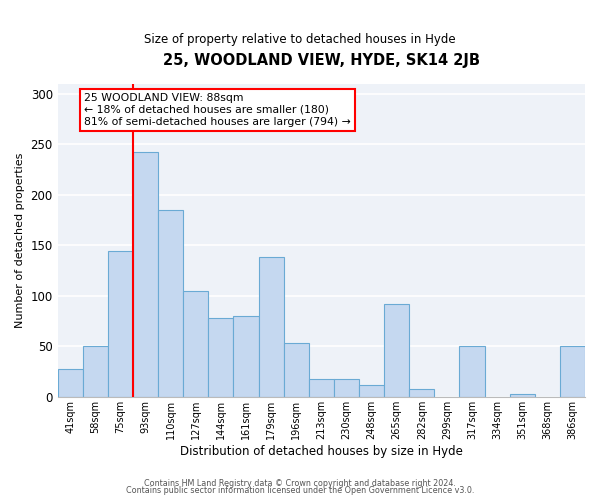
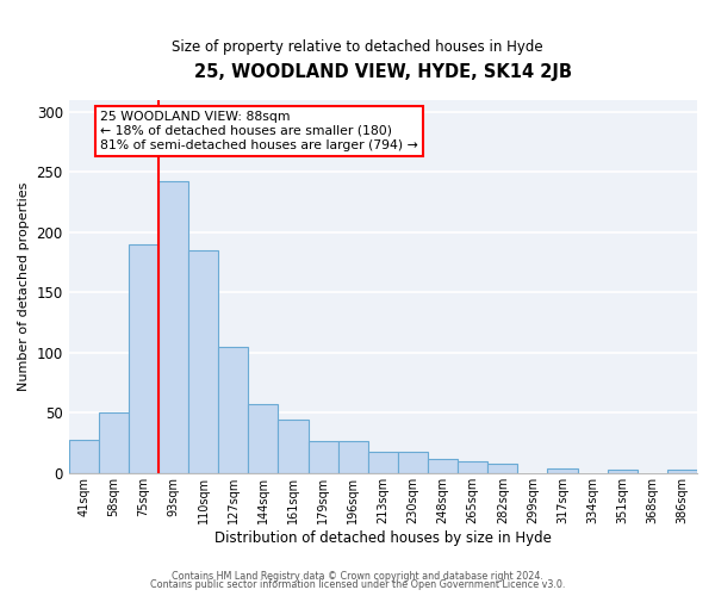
75sqm: 144 -> 190
144sqm: 78 -> 57
161sqm: 80 -> 44
179sqm: 139 -> 27
196sqm: 53 -> 27
265sqm: 92 -> 10
317sqm: 50 -> 4
386sqm: 50 -> 3
